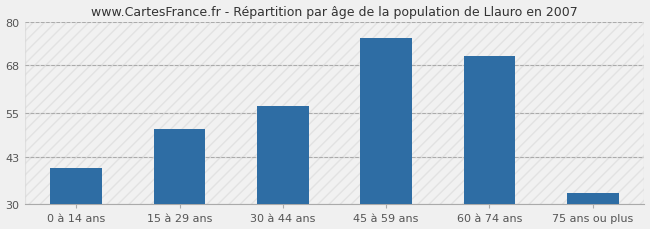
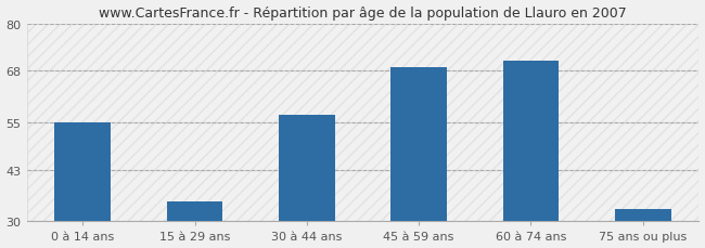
0 à 14 ans: 40.0 -> 55.0
15 à 29 ans: 50.5 -> 35.0
45 à 59 ans: 75.5 -> 69.0
